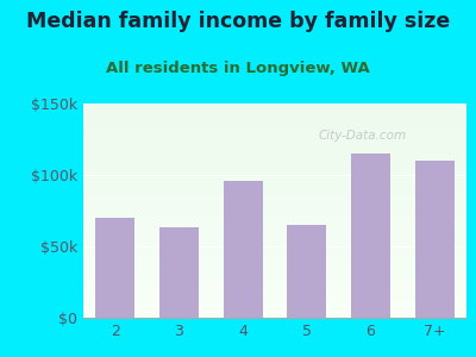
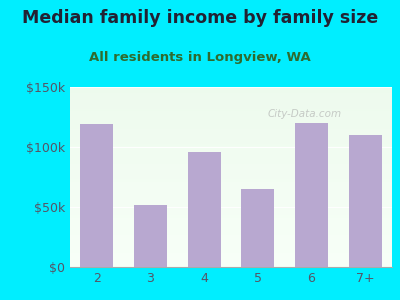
2: $70k -> $119k
3: $63k -> $52k
6: $115k -> $120k
